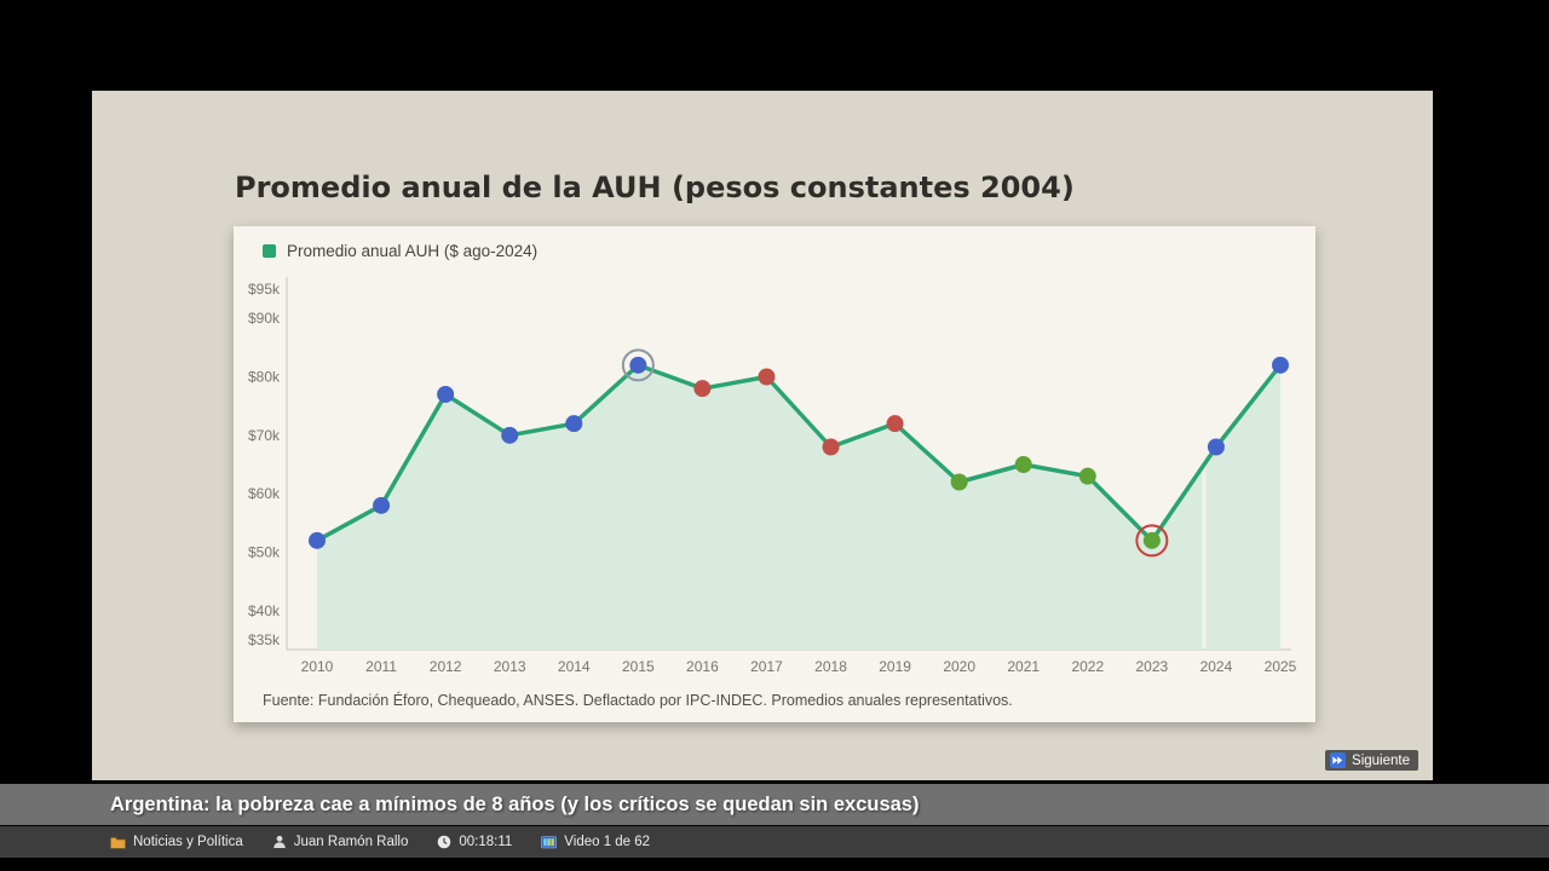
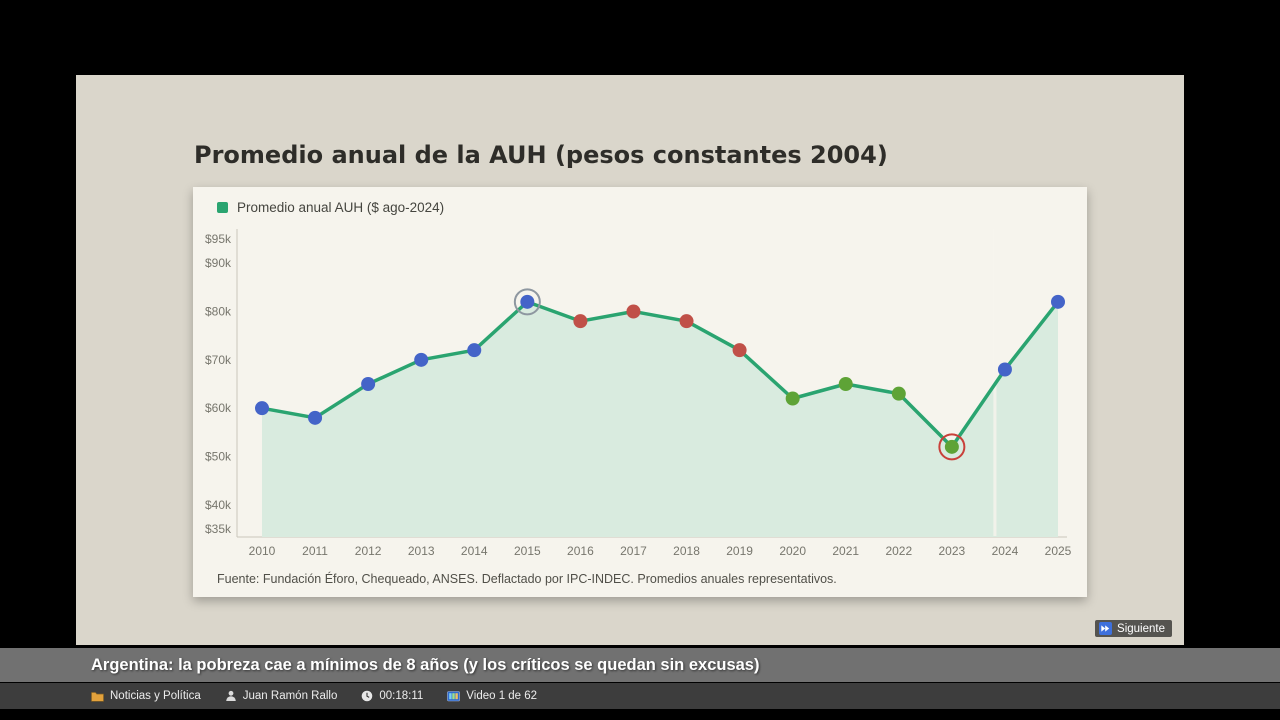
2010: $52k -> $60k
2012: $77k -> $65k
2018: $68k -> $78k
